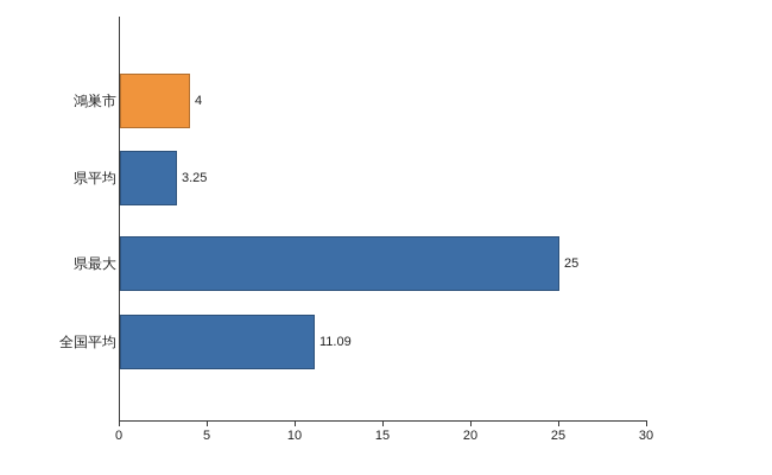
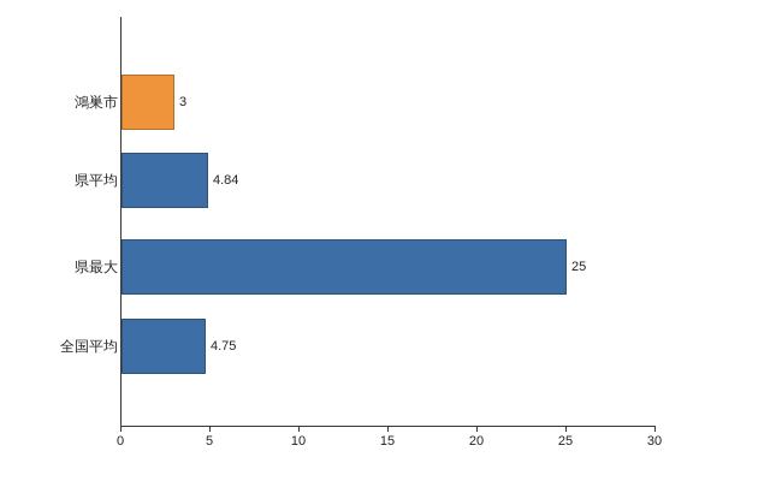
鴻巣市: 4 -> 3
県平均: 3.25 -> 4.84
全国平均: 11.09 -> 4.75
